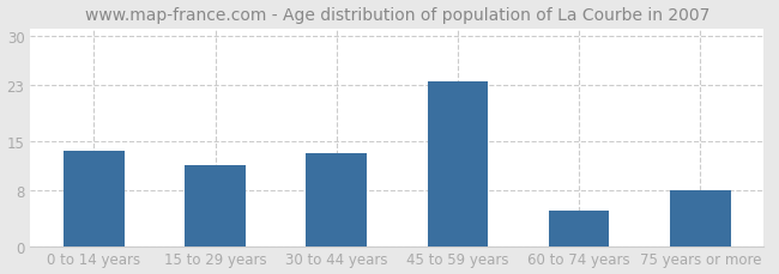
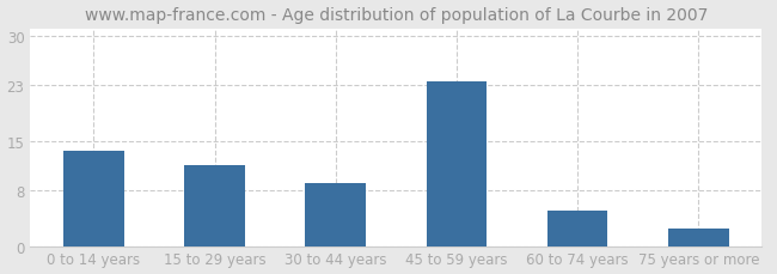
30 to 44 years: 13.2 -> 9.0
75 years or more: 8.0 -> 2.5
